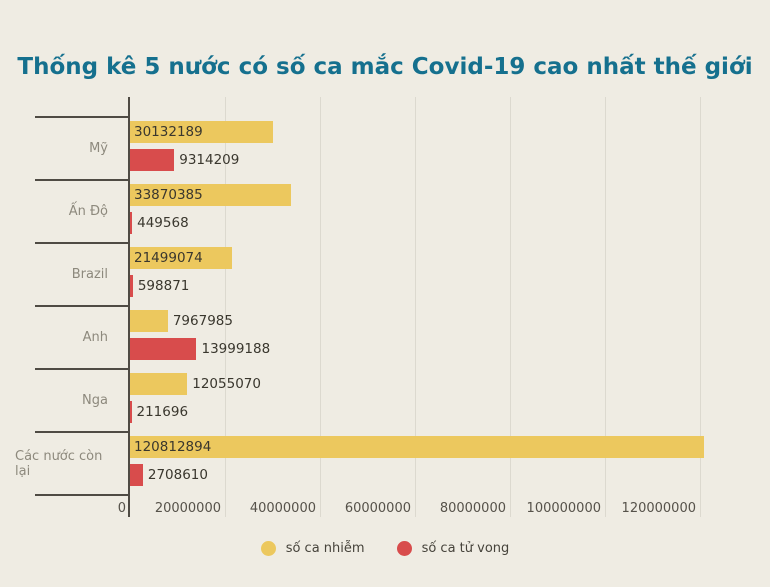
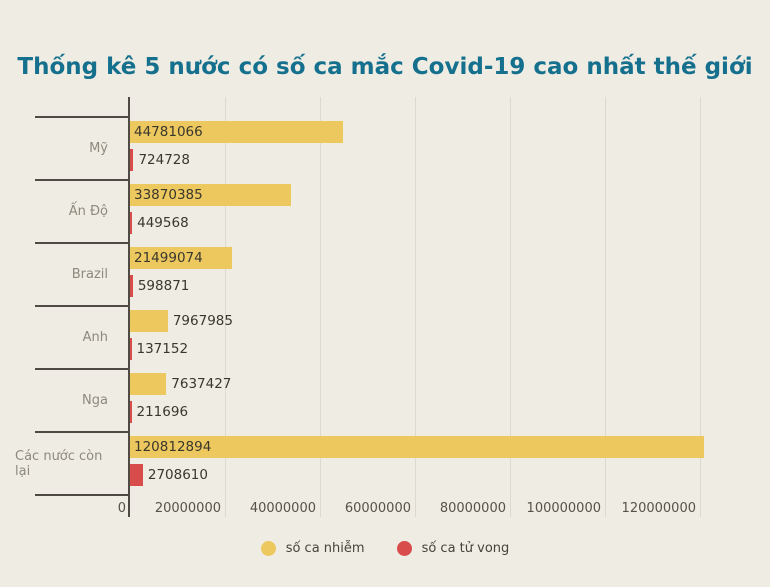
số ca nhiễm/Mỹ: 30132189 -> 44781066
số ca tử vong/Mỹ: 9314209 -> 724728
số ca tử vong/Anh: 13999188 -> 137152
số ca nhiễm/Nga: 12055070 -> 7637427
